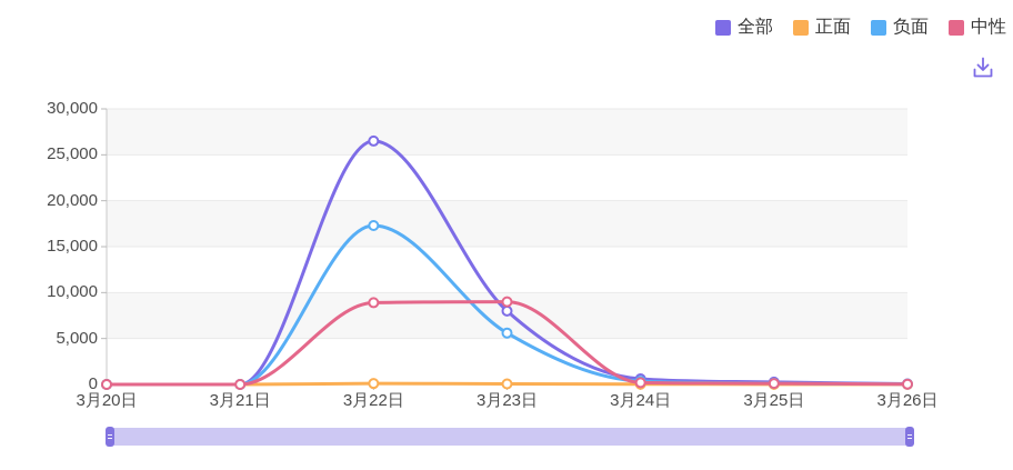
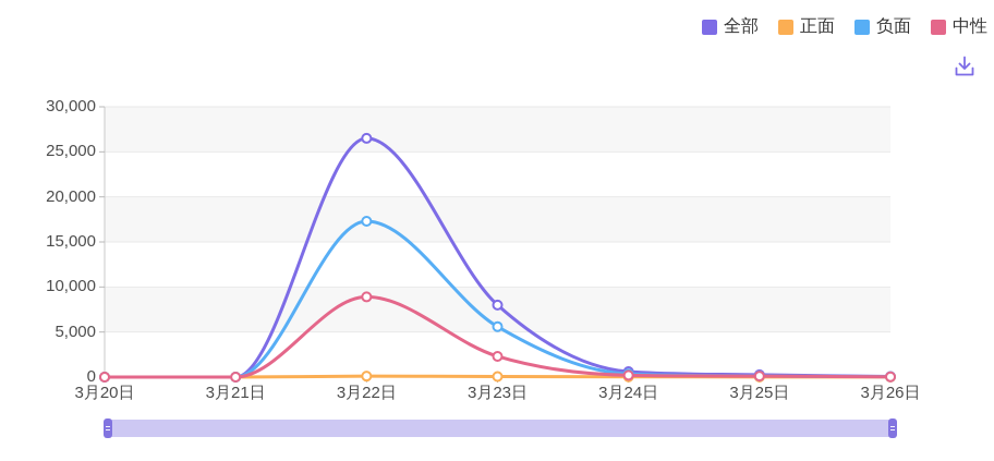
中性/3月23日: 9000 -> 2000
